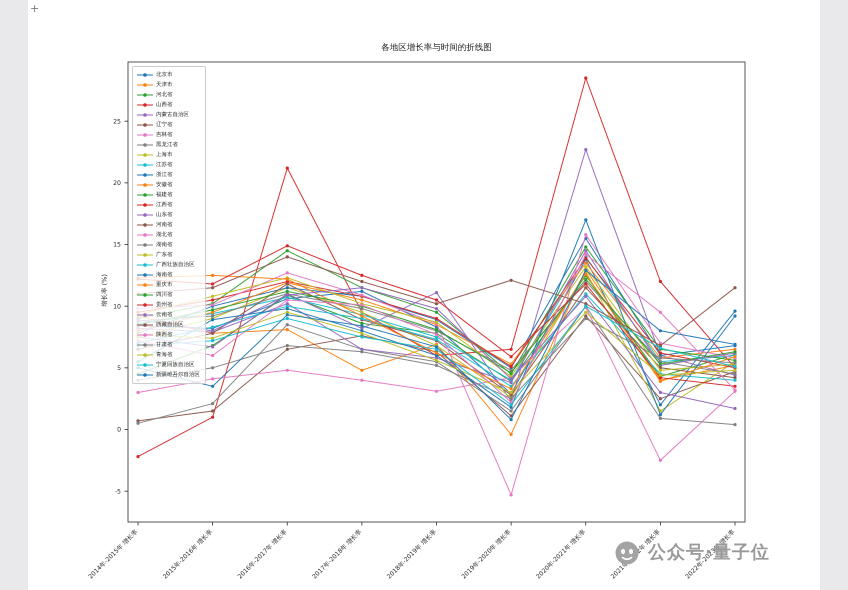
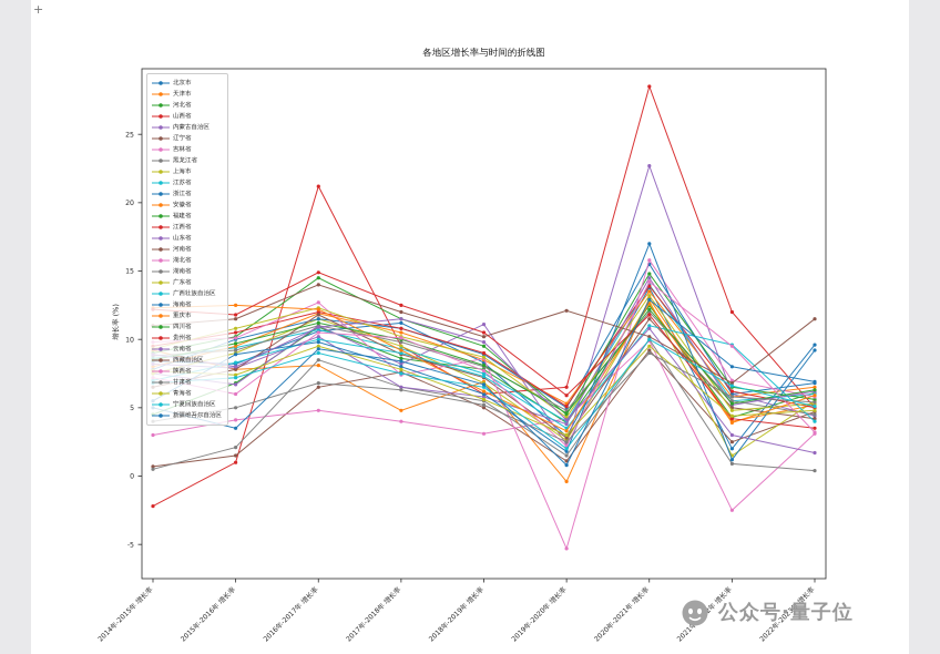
湖北省/2017年-2018年 增长率: 10.9 -> 7.4
辽宁省/2018年-2019年 增长率: 6.3 -> 5.0
广西壮族自治区/2021年-2022年 增长率: 4.5 -> 9.6
